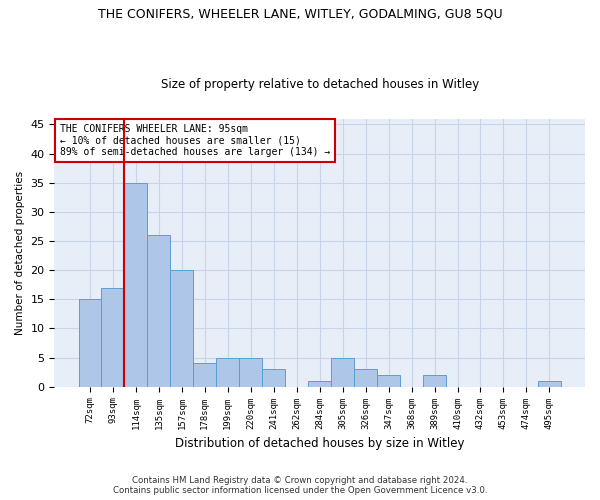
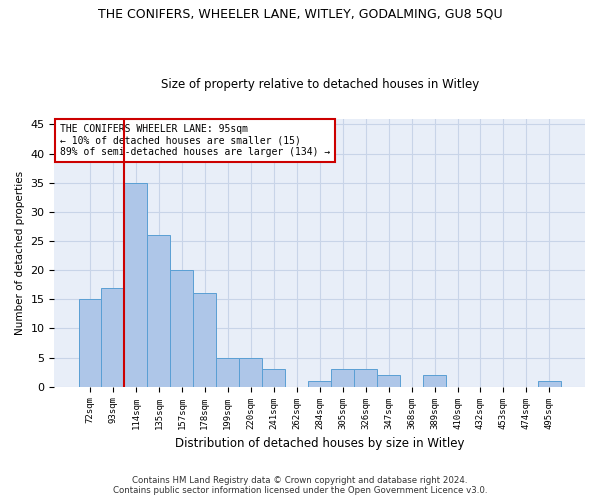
178sqm: 4 -> 16
305sqm: 5 -> 3
